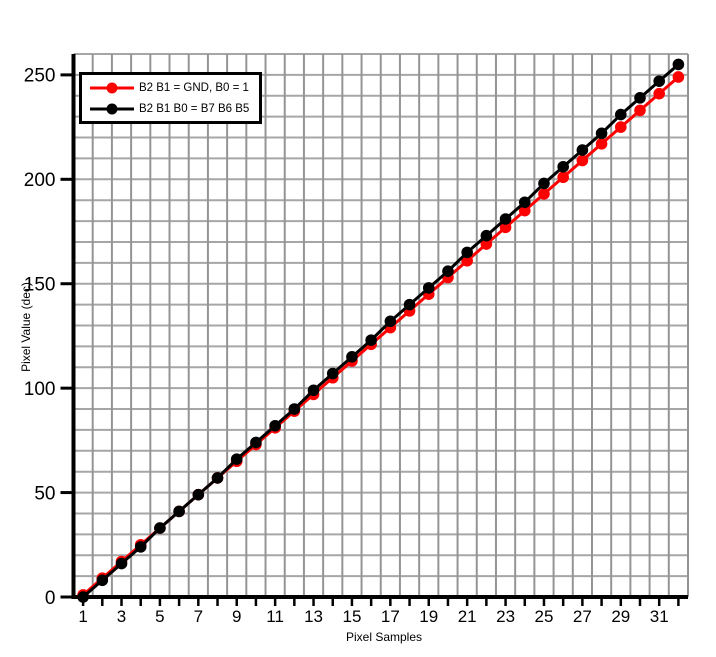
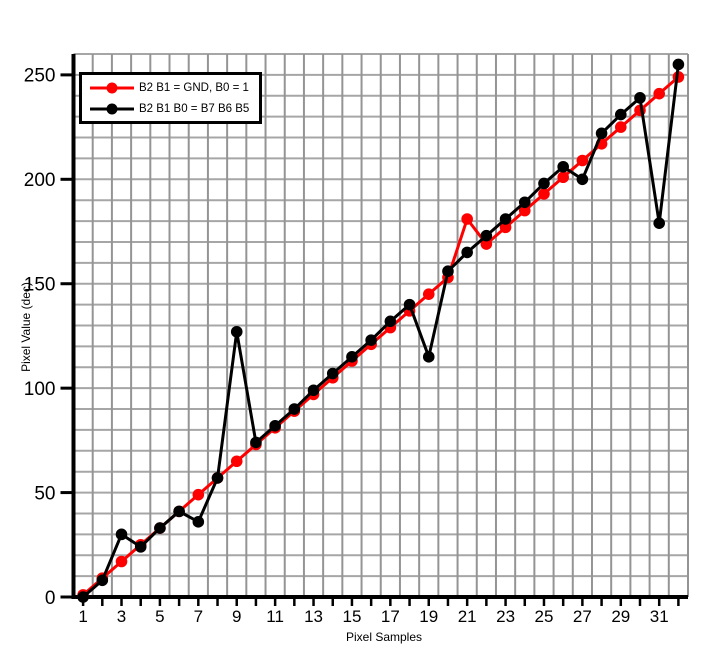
B2 B1 B0 = B7 B6 B5/3: 16 -> 30
B2 B1 B0 = B7 B6 B5/7: 49 -> 36
B2 B1 B0 = B7 B6 B5/9: 66 -> 127
B2 B1 B0 = B7 B6 B5/19: 148 -> 115
B2 B1 = GND, B0 = 1/21: 161 -> 181
B2 B1 B0 = B7 B6 B5/27: 214 -> 200
B2 B1 B0 = B7 B6 B5/31: 247 -> 179
